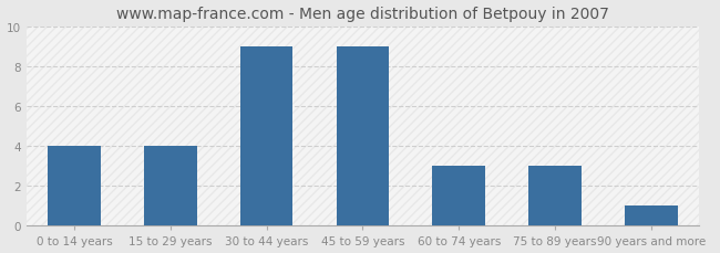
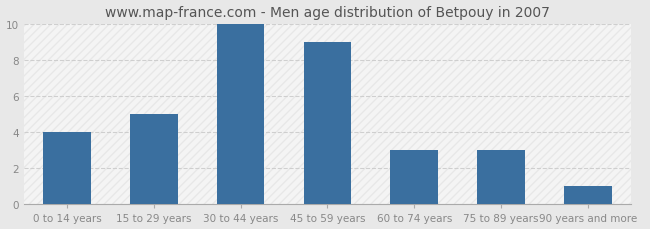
15 to 29 years: 4 -> 5
30 to 44 years: 9 -> 10
